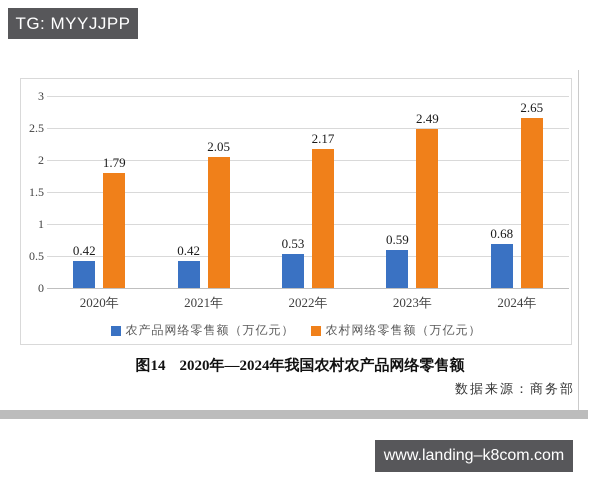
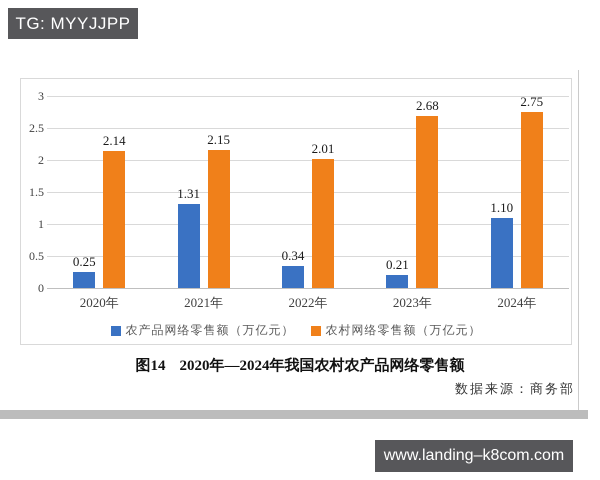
农产品网络零售额（万亿元）/2020年: 0.42 -> 0.25
农村网络零售额（万亿元）/2020年: 1.79 -> 2.14
农产品网络零售额（万亿元）/2021年: 0.42 -> 1.31
农村网络零售额（万亿元）/2021年: 2.05 -> 2.15
农产品网络零售额（万亿元）/2022年: 0.53 -> 0.34
农村网络零售额（万亿元）/2022年: 2.17 -> 2.01
农产品网络零售额（万亿元）/2023年: 0.59 -> 0.21
农村网络零售额（万亿元）/2023年: 2.49 -> 2.68
农产品网络零售额（万亿元）/2024年: 0.68 -> 1.10
农村网络零售额（万亿元）/2024年: 2.65 -> 2.75
